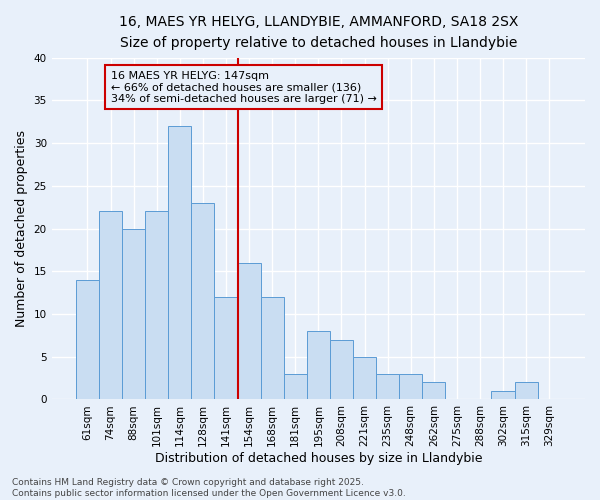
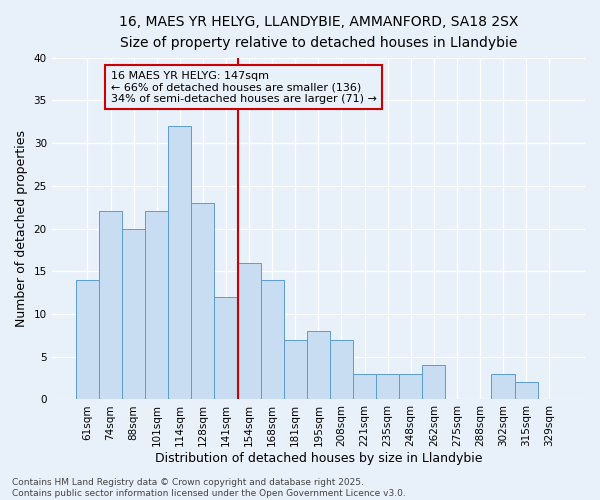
168sqm: 12 -> 14
181sqm: 3 -> 7
221sqm: 5 -> 3
262sqm: 2 -> 4
302sqm: 1 -> 3
